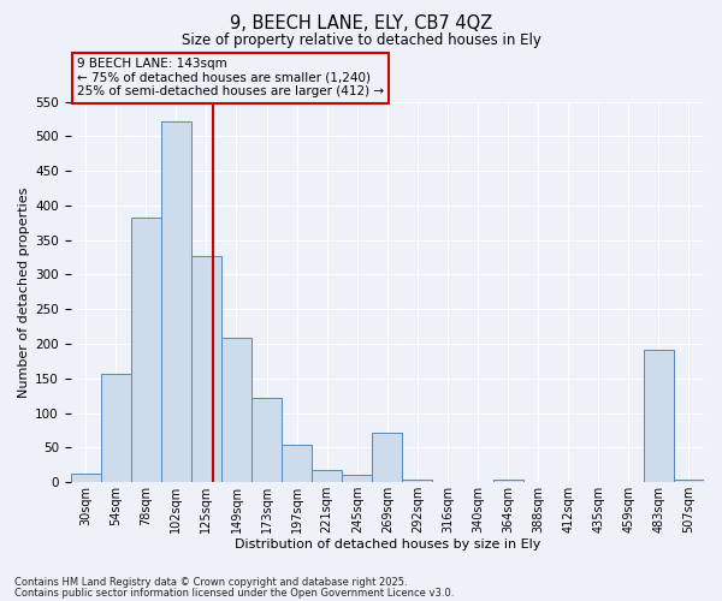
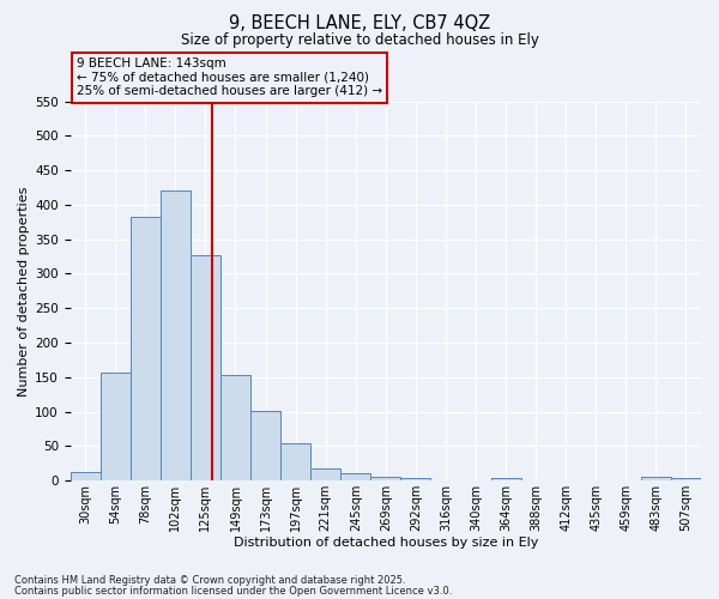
102sqm: 522 -> 421
149sqm: 208 -> 153
173sqm: 122 -> 101
269sqm: 72 -> 5
483sqm: 192 -> 5
